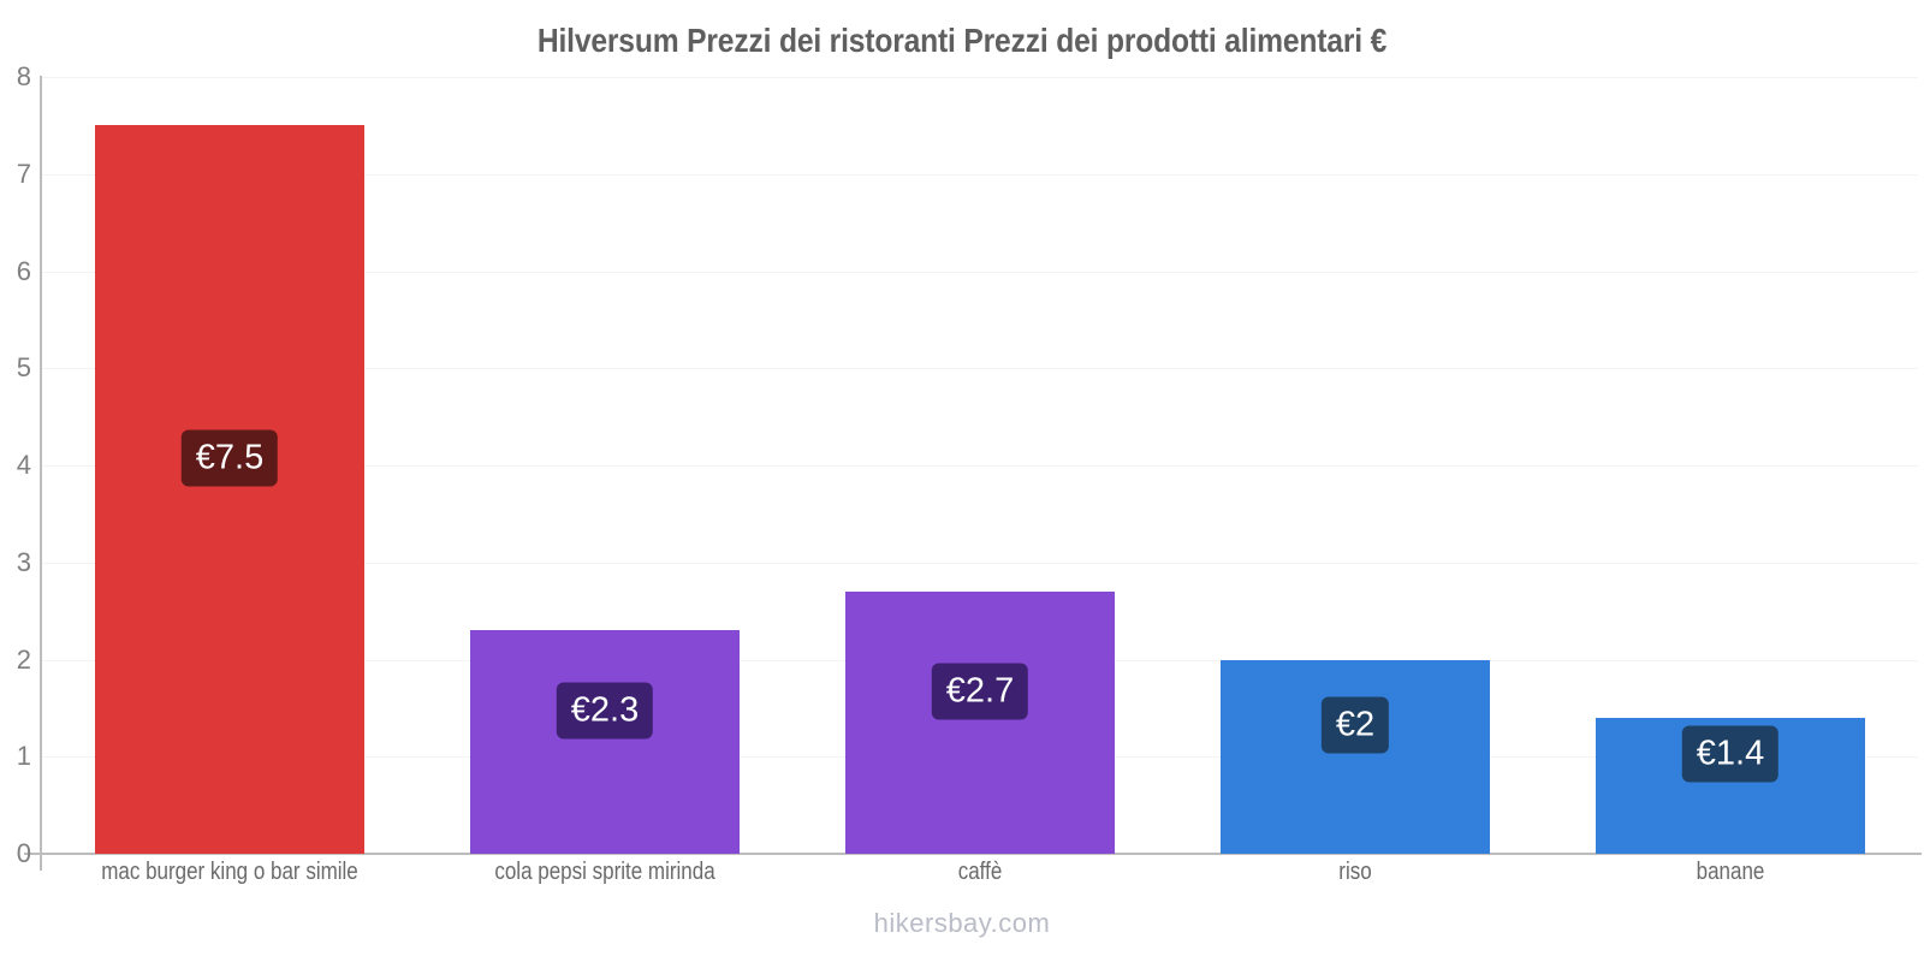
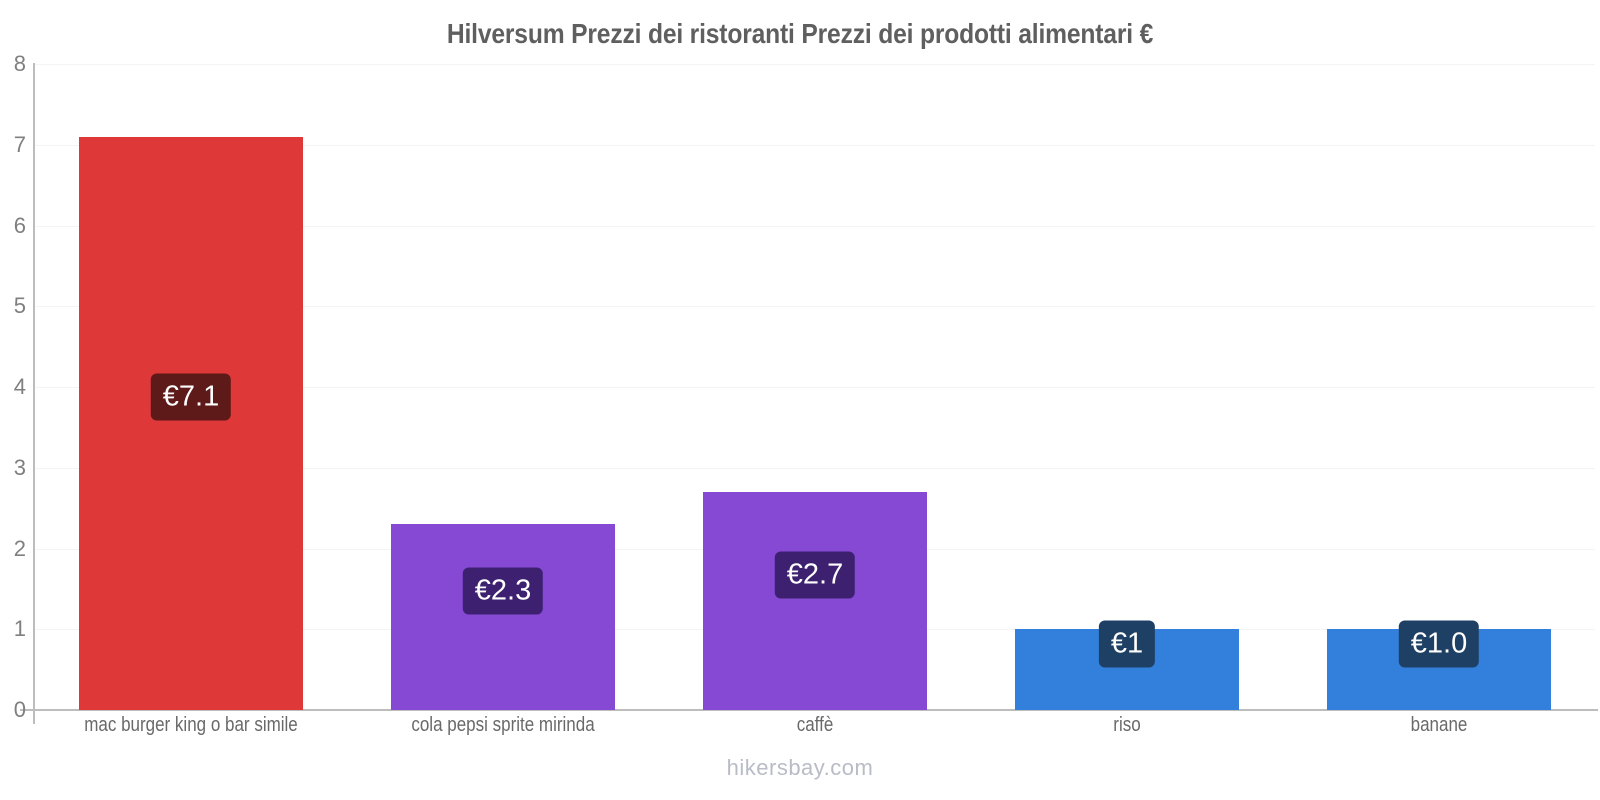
mac burger king o bar simile: €7.5 -> €7.1
riso: €2 -> €1
banane: €1.4 -> €1.0
